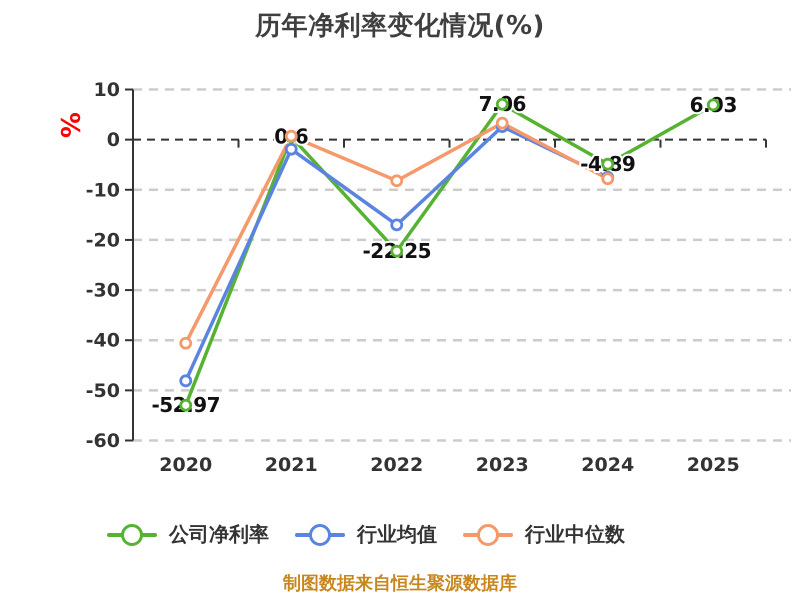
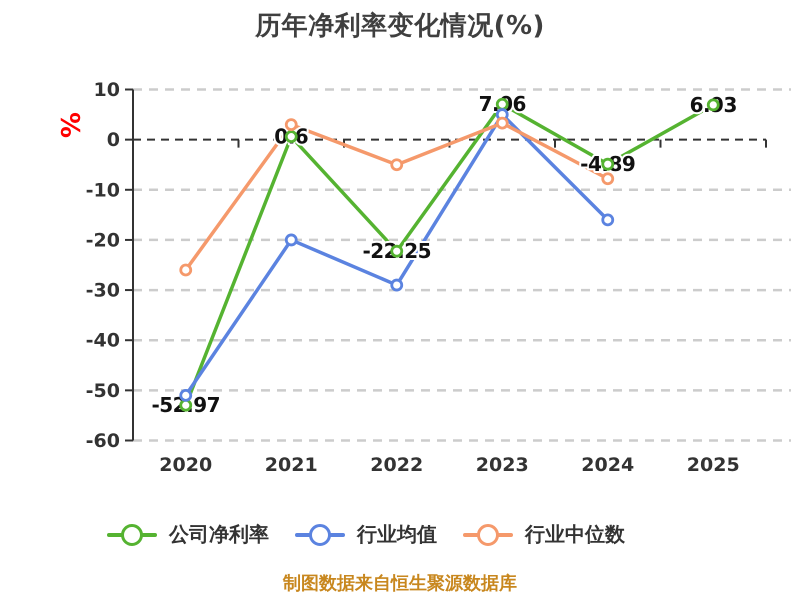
行业均值/2020: -48 -> -51
行业中位数/2020: -41 -> -26
行业均值/2021: -2 -> -20
行业中位数/2021: 1 -> 3
行业均值/2022: -17 -> -29
行业中位数/2022: -8 -> -5
行业均值/2023: 3 -> 5
行业均值/2024: -8 -> -16
